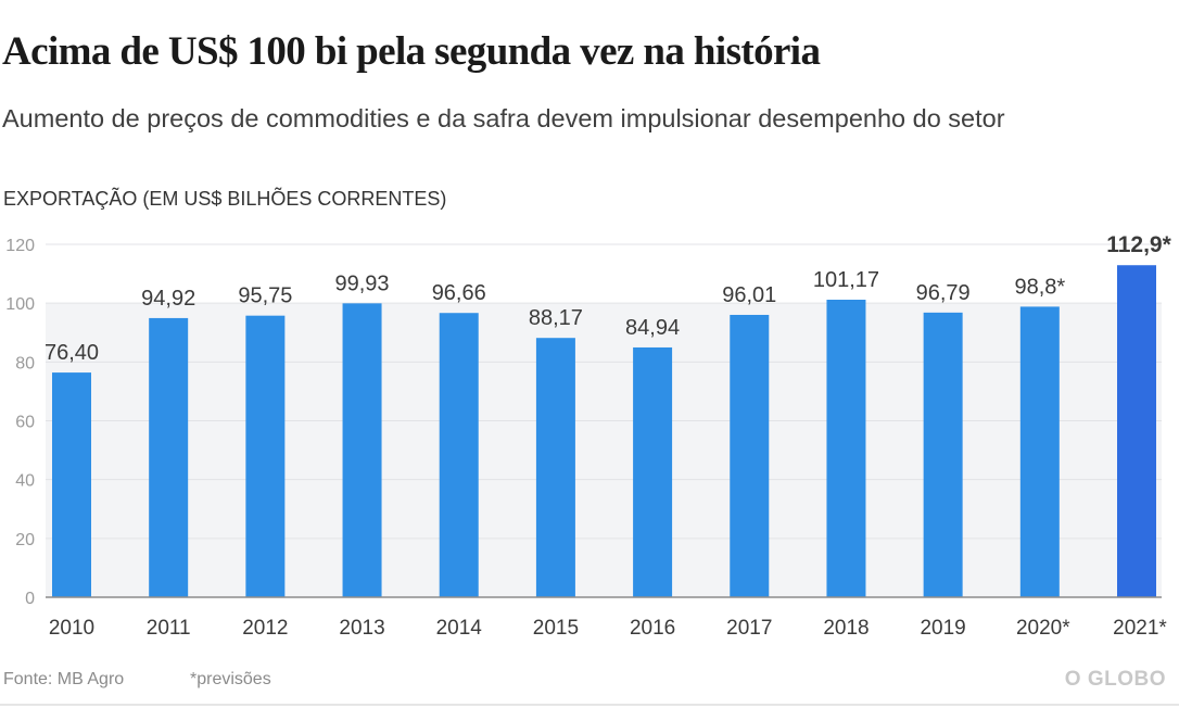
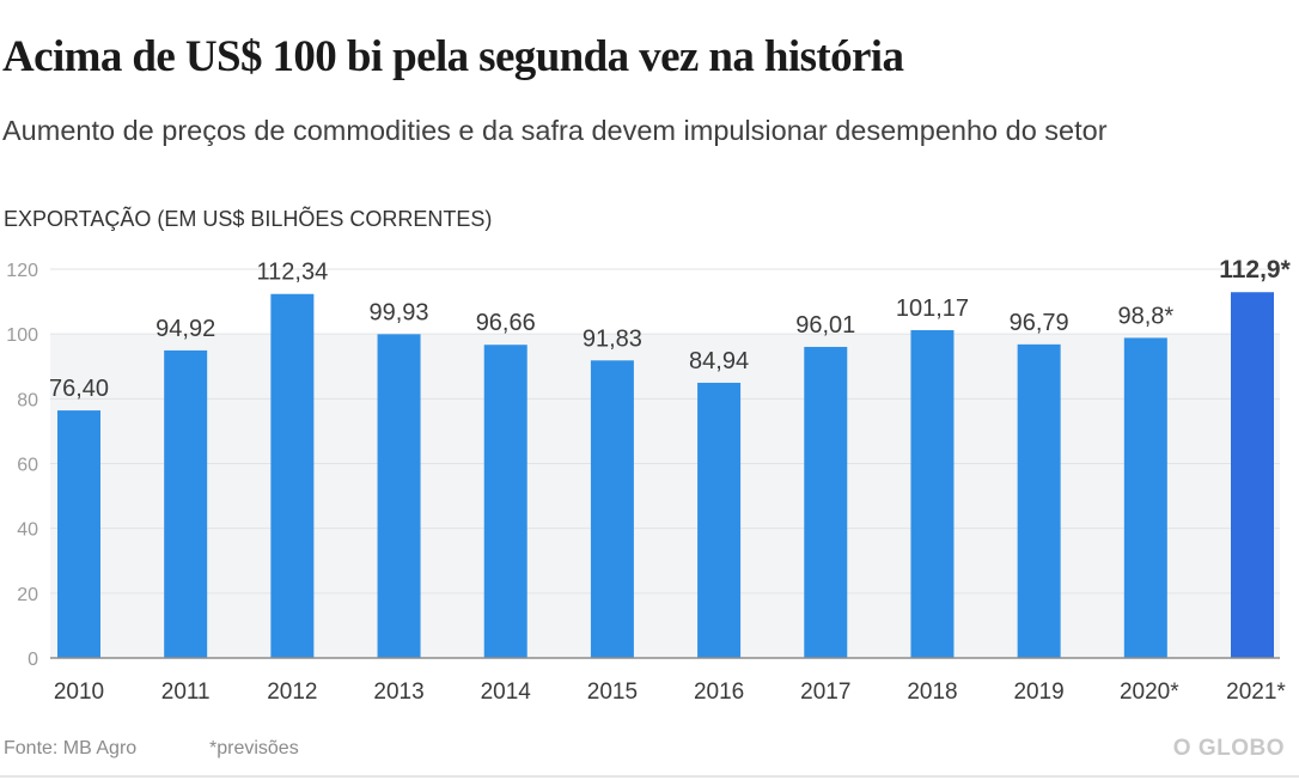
2012: 95,75 -> 112,34
2015: 88,17 -> 91,83
